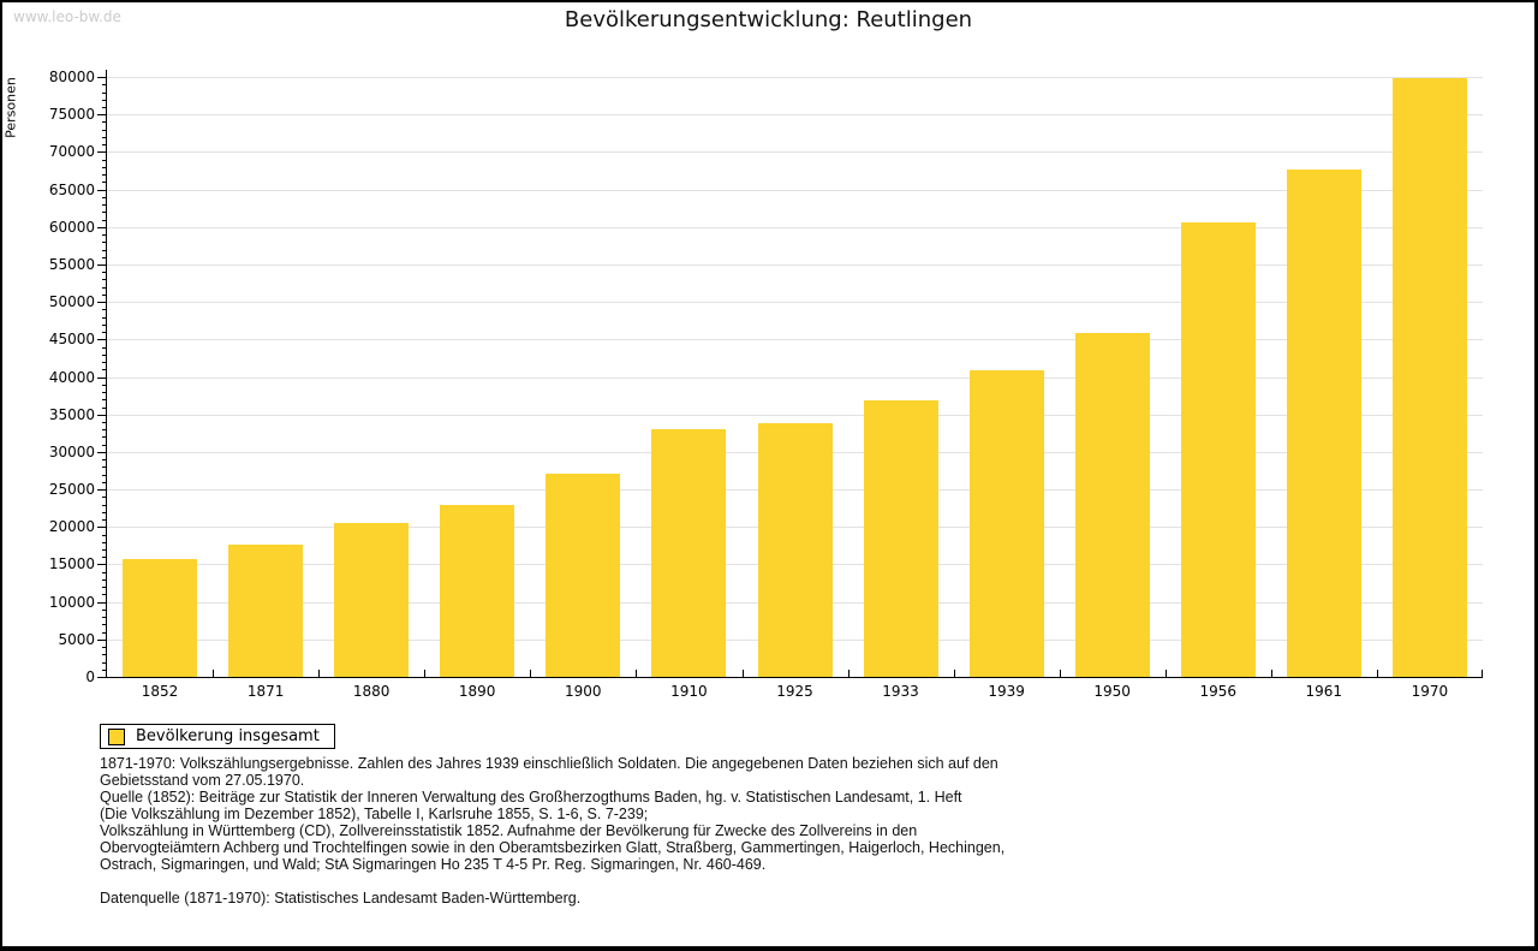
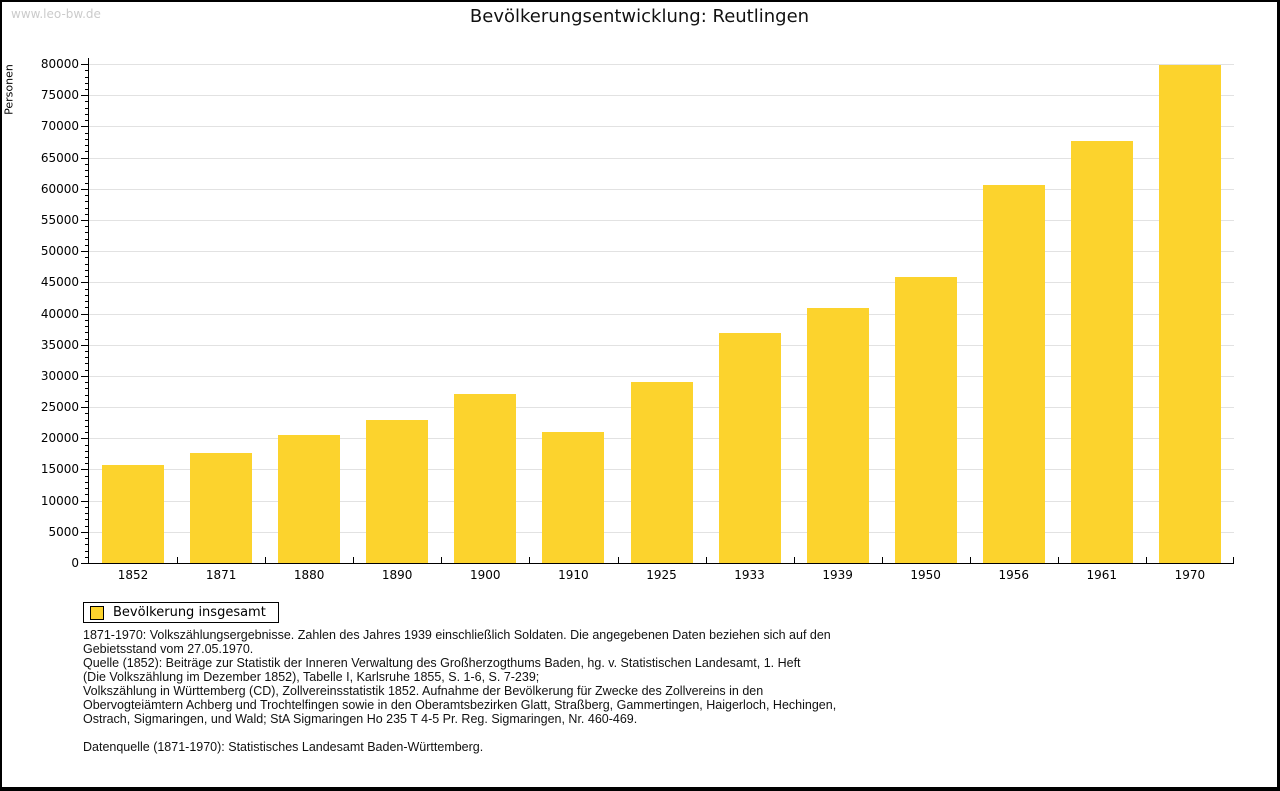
1910: 33000 -> 21000
1925: 34000 -> 29000
